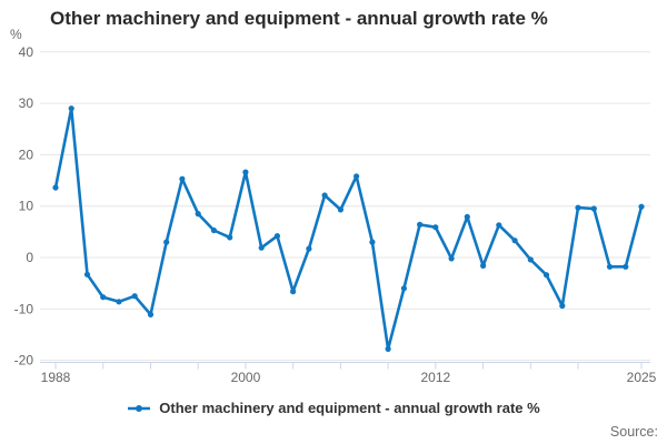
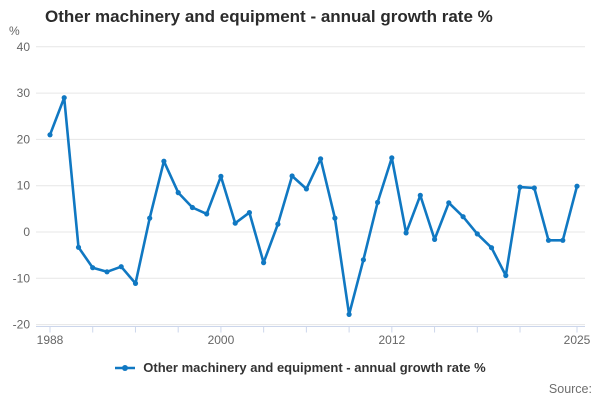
1988: 14 -> 21
2000: 17 -> 12
2012: 6 -> 16
